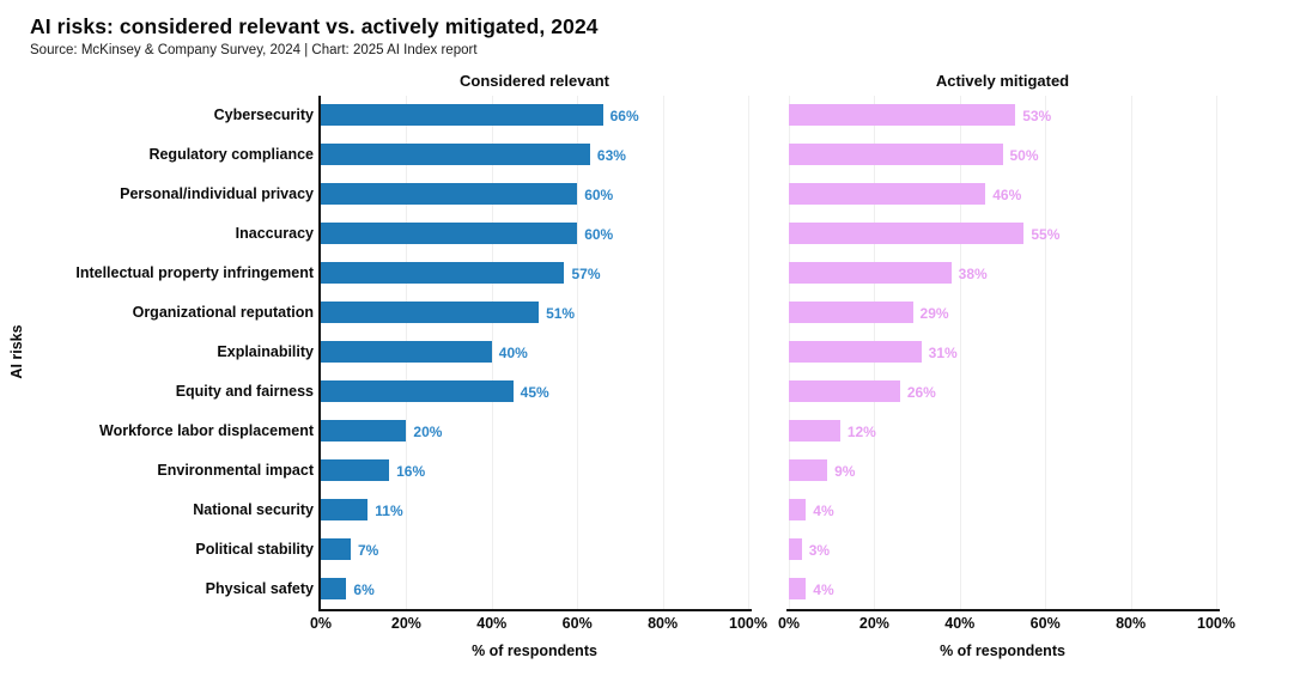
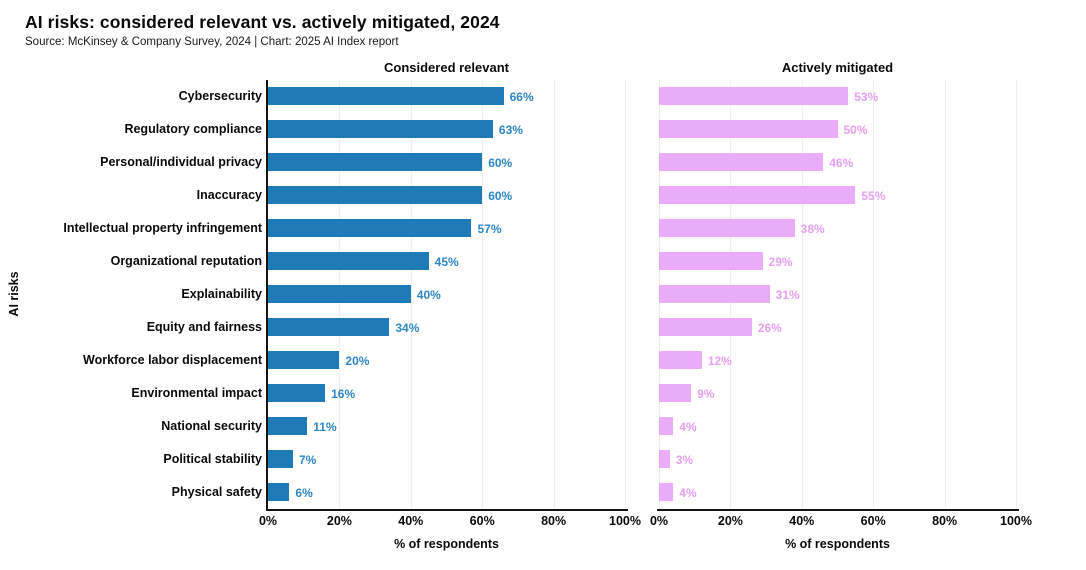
Considered relevant/Organizational reputation: 51% -> 45%
Considered relevant/Equity and fairness: 45% -> 34%
